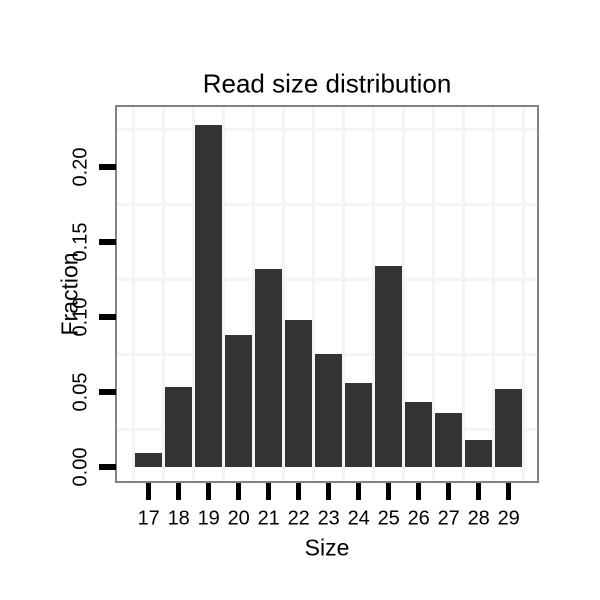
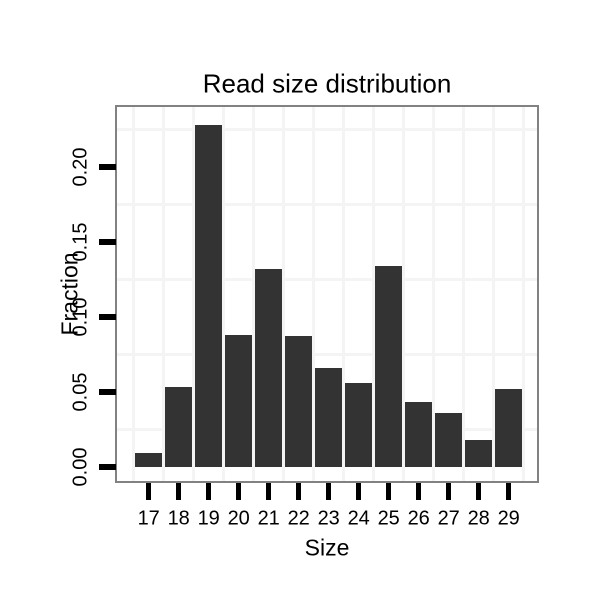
22: 0.098 -> 0.087
23: 0.075 -> 0.066
